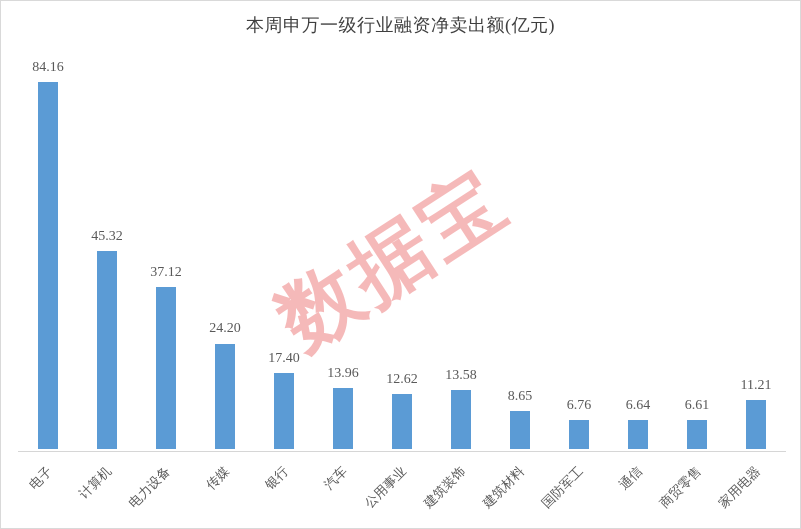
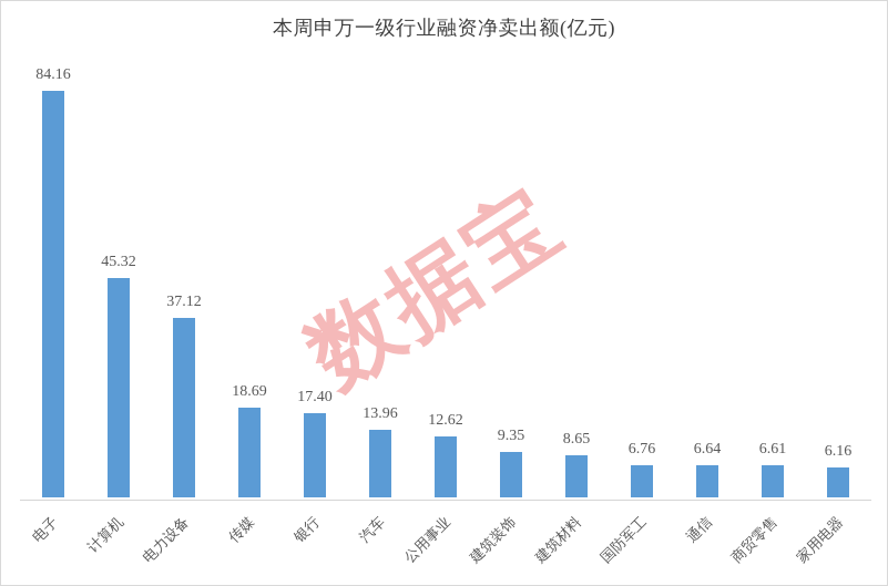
传媒: 24.20 -> 18.69
建筑装饰: 13.58 -> 9.35
家用电器: 11.21 -> 6.16
